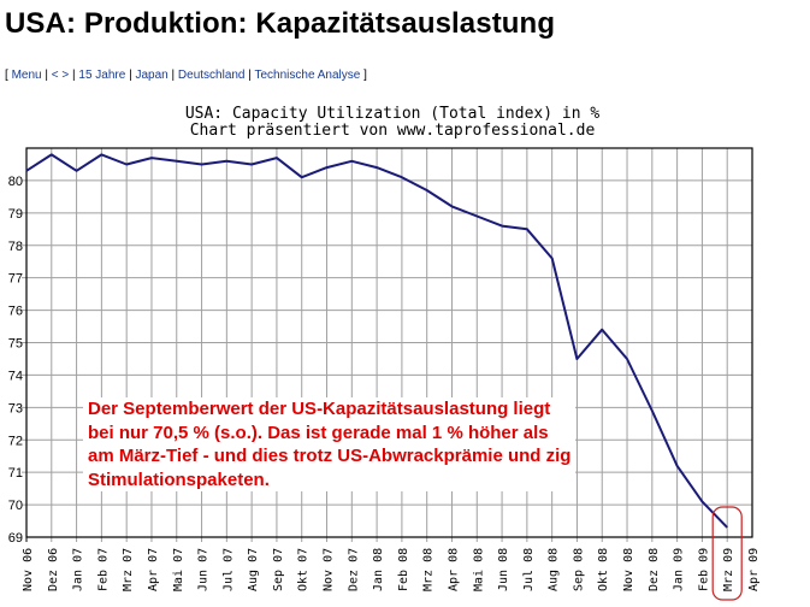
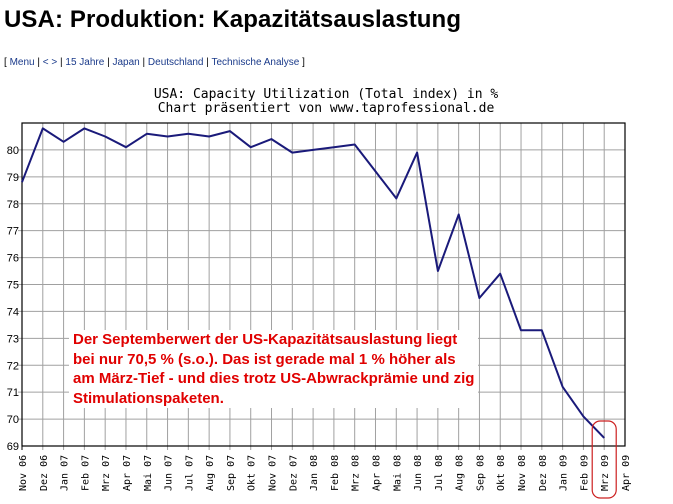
Nov 06: 80.3 -> 78.8
Apr 07: 80.7 -> 80.1
Dez 07: 80.6 -> 79.9
Jan 08: 80.4 -> 80.0
Mrz 08: 79.7 -> 80.2
Mai 08: 78.9 -> 78.2
Jun 08: 78.6 -> 79.9
Jul 08: 78.5 -> 75.5
Nov 08: 74.5 -> 73.3
Dez 08: 72.9 -> 73.3
